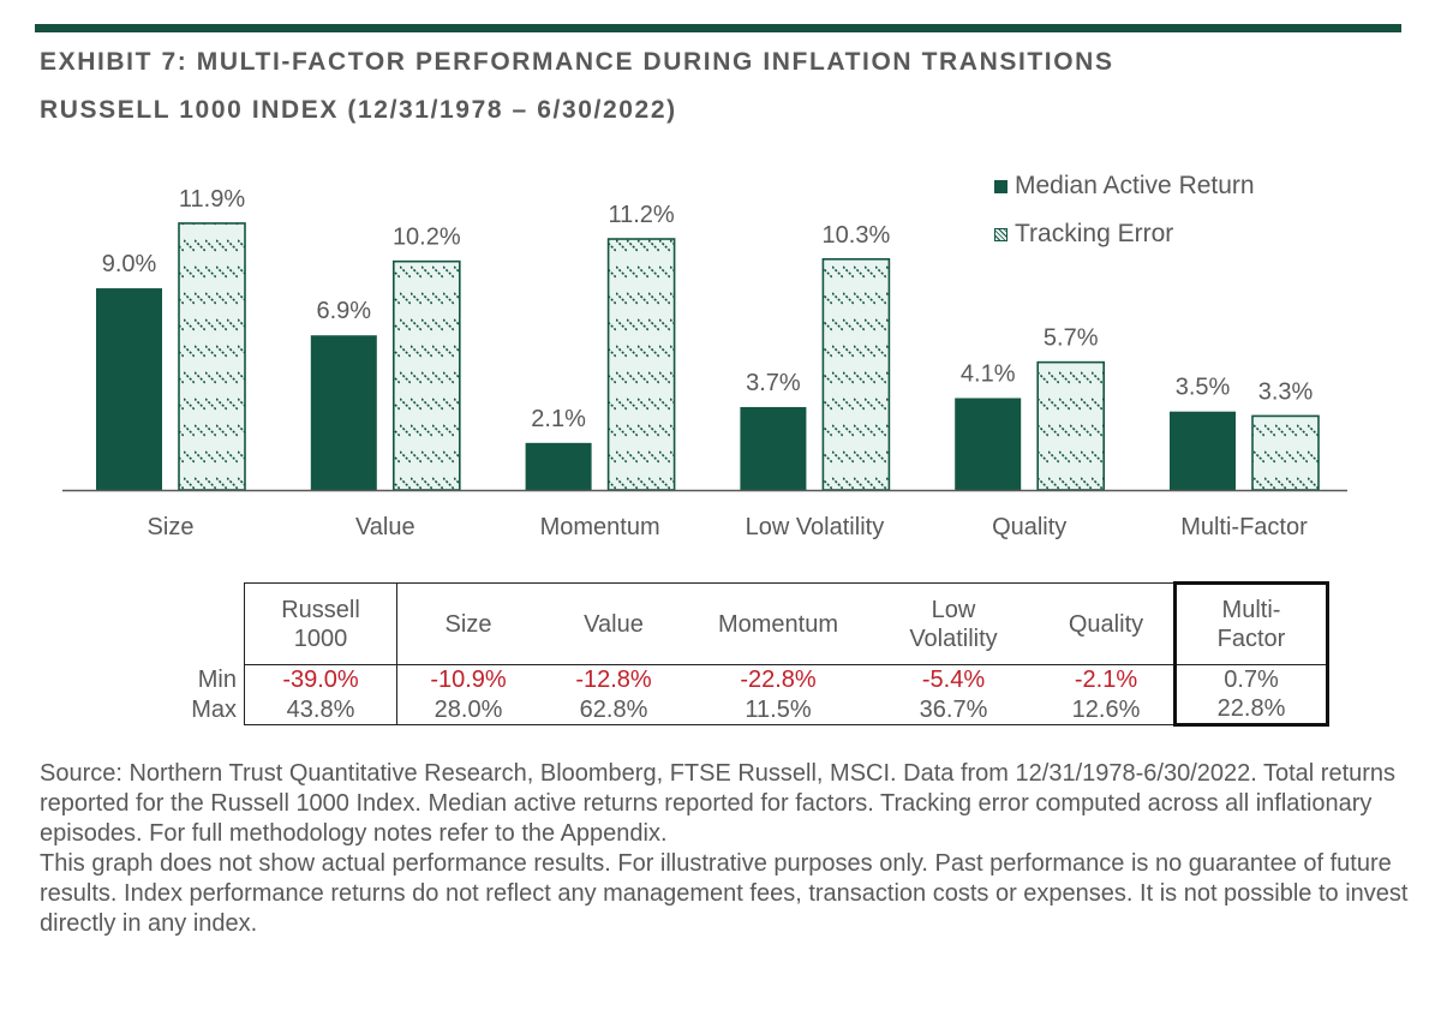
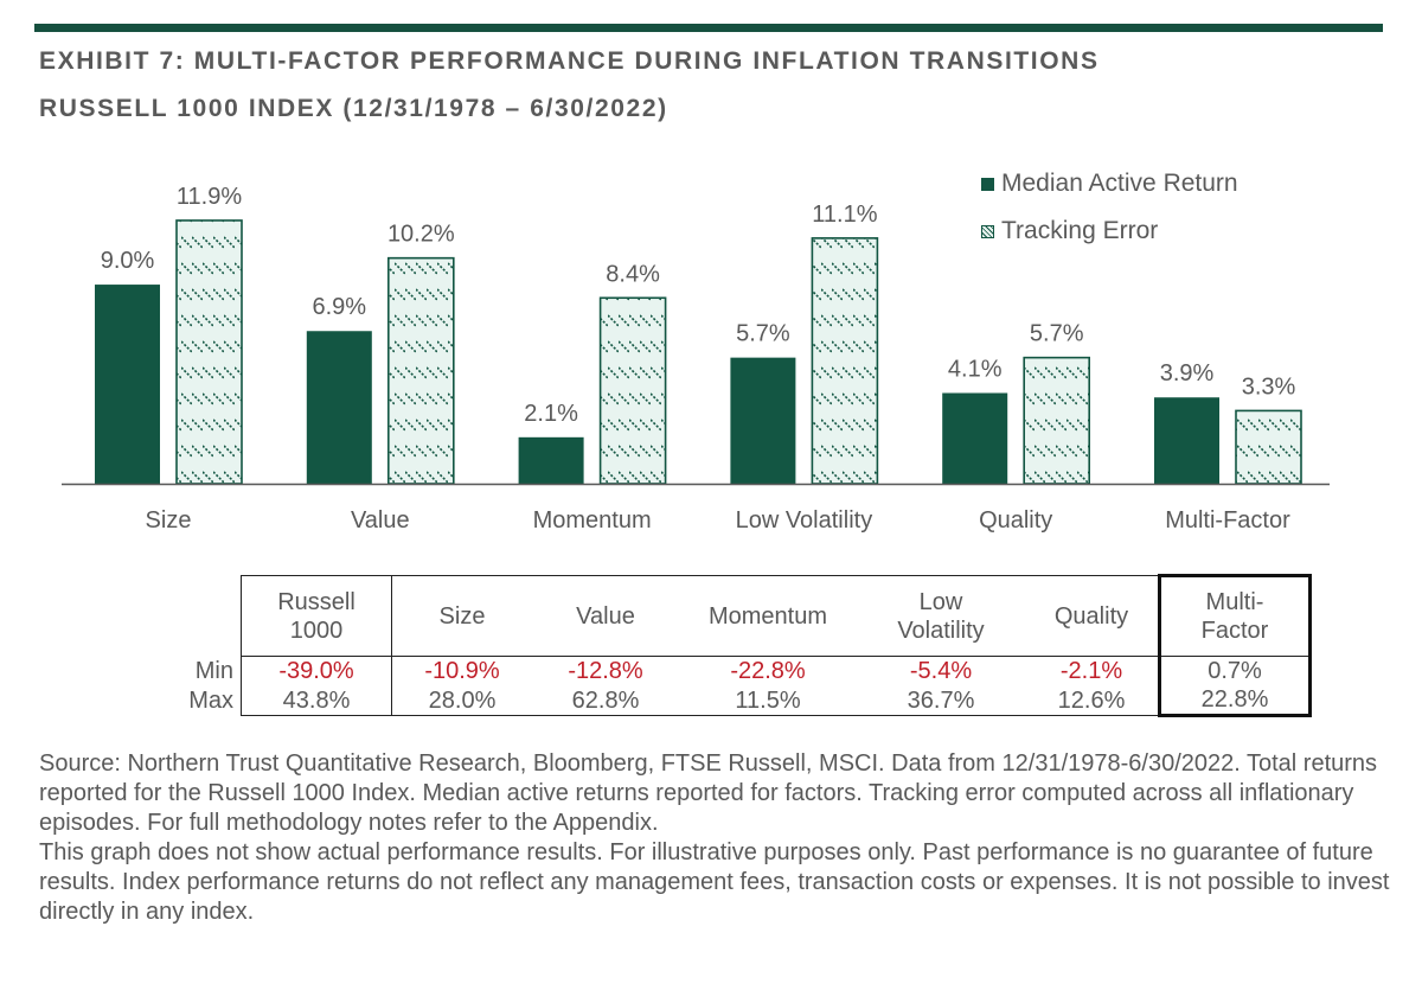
Tracking Error/Momentum: 11.2% -> 8.4%
Median Active Return/Low Volatility: 3.7% -> 5.7%
Tracking Error/Low Volatility: 10.3% -> 11.1%
Median Active Return/Multi-Factor: 3.5% -> 3.9%
